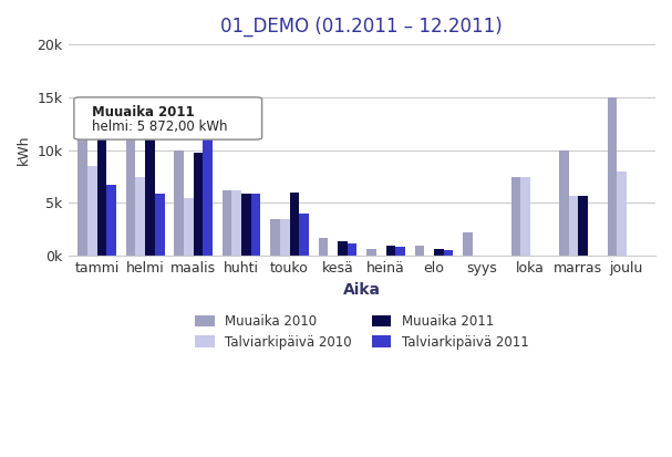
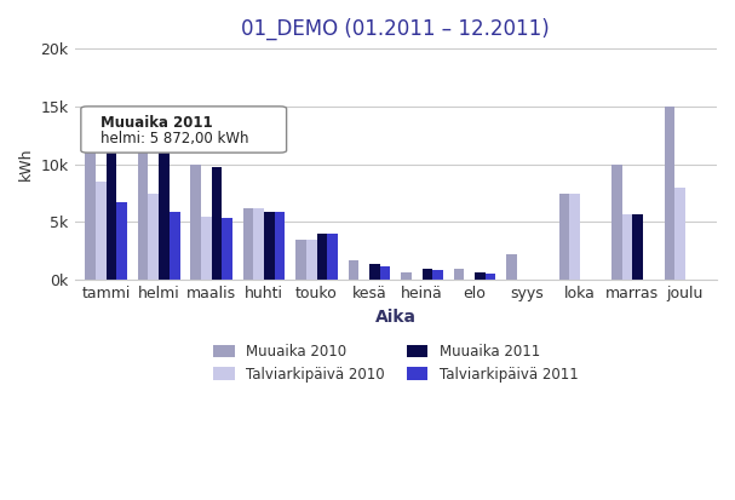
Talviarkipäivä 2011/maalis: 11.2k -> 5.4k
Muuaika 2011/touko: 6.0k -> 4.0k
